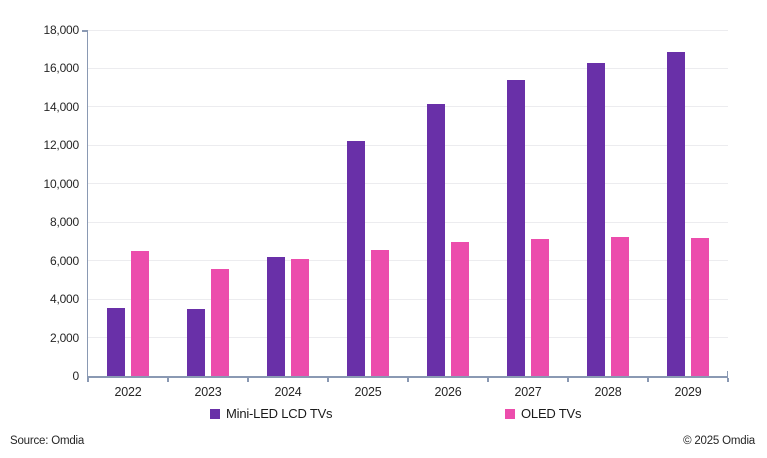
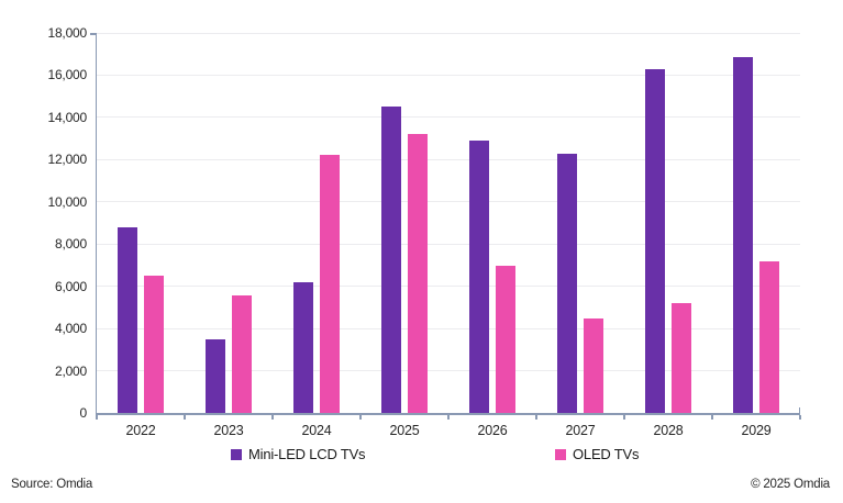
Mini-LED LCD TVs/2022: 3600 -> 8800
OLED TVs/2024: 6100 -> 12200
Mini-LED LCD TVs/2025: 12200 -> 14500
OLED TVs/2025: 6600 -> 13200
Mini-LED LCD TVs/2026: 14200 -> 12900
Mini-LED LCD TVs/2027: 15400 -> 12300
OLED TVs/2027: 7200 -> 4500
OLED TVs/2028: 7200 -> 5200
